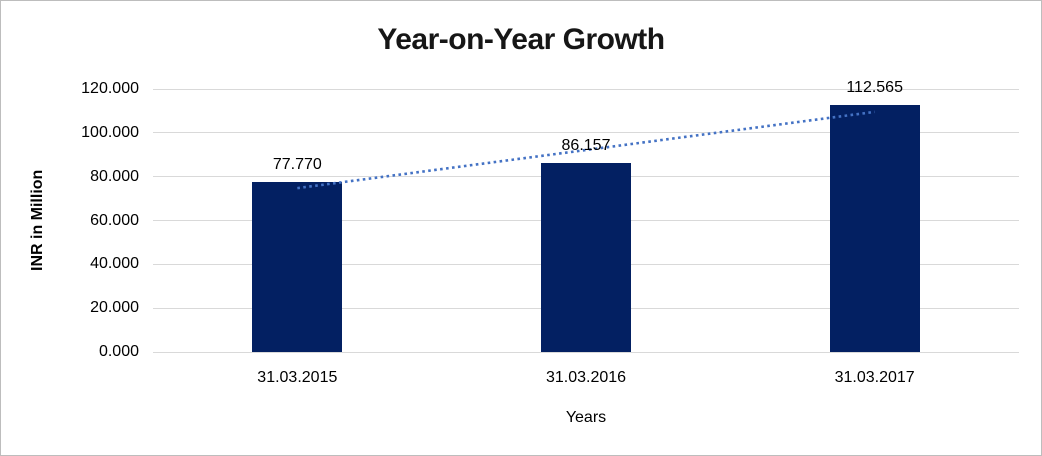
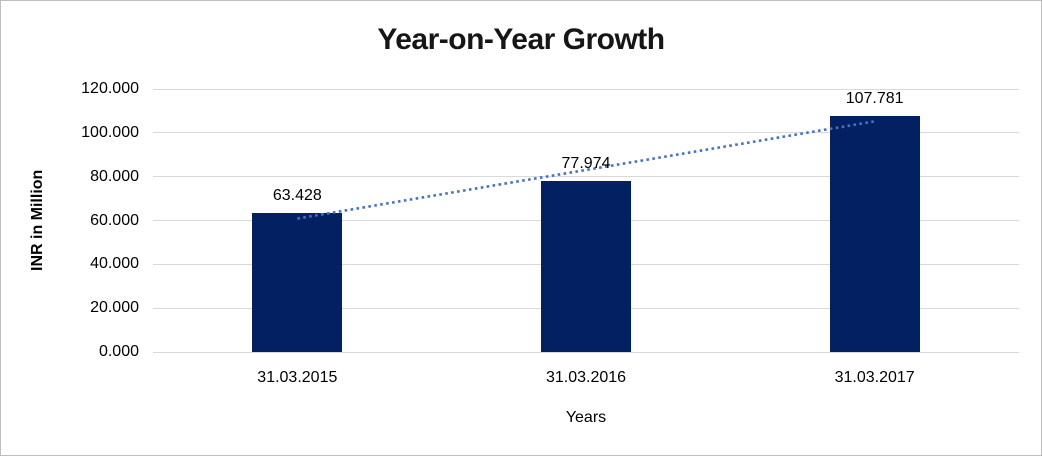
31.03.2015: 77.770 -> 63.428
31.03.2016: 86.157 -> 77.974
31.03.2017: 112.565 -> 107.781
